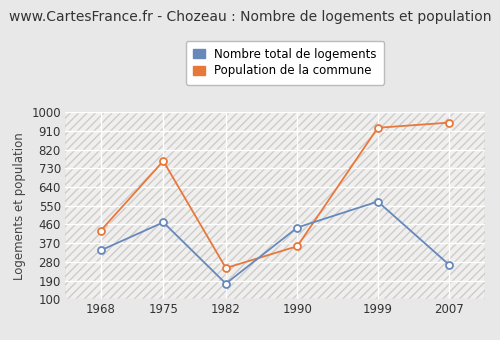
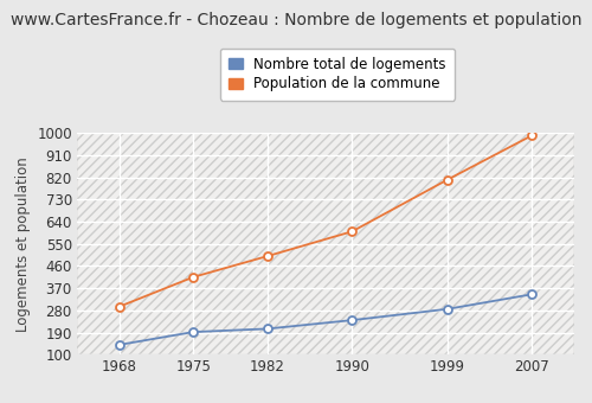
Nombre total de logements/1968: 335 -> 140
Population de la commune/1968: 430 -> 295
Nombre total de logements/1975: 470 -> 192
Population de la commune/1975: 765 -> 415
Nombre total de logements/1982: 175 -> 205
Population de la commune/1982: 250 -> 500
Nombre total de logements/1990: 445 -> 240
Population de la commune/1990: 355 -> 600
Nombre total de logements/1999: 570 -> 285
Population de la commune/1999: 925 -> 810
Nombre total de logements/2007: 265 -> 345
Population de la commune/2007: 950 -> 990
